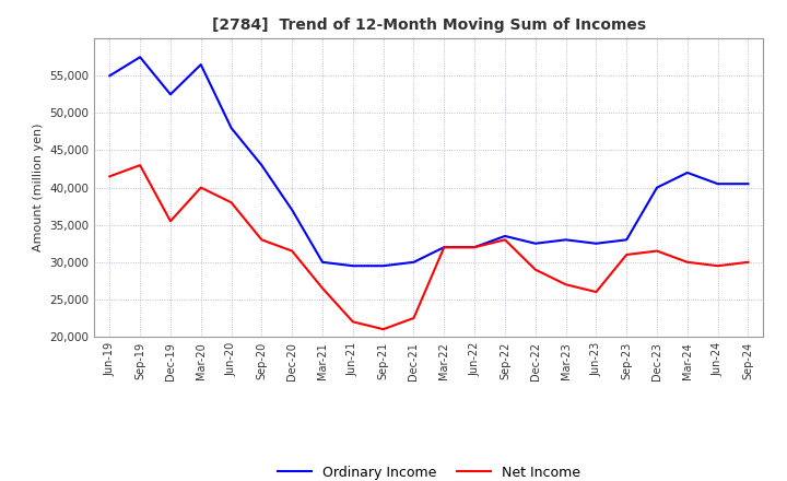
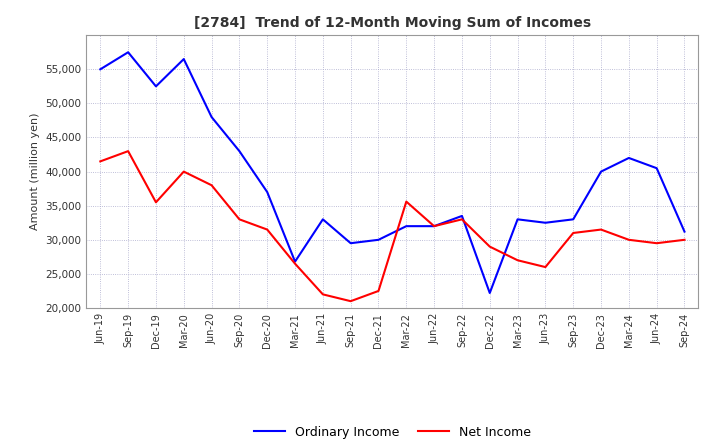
Ordinary Income/Mar-21: 30,000 -> 26,800
Ordinary Income/Jun-21: 29,500 -> 33,000
Net Income/Mar-22: 32,000 -> 35,600
Ordinary Income/Dec-22: 32,500 -> 22,200
Ordinary Income/Sep-24: 40,500 -> 31,200
